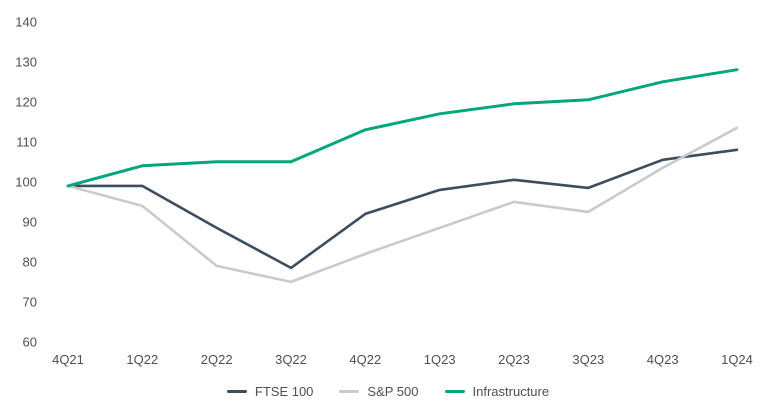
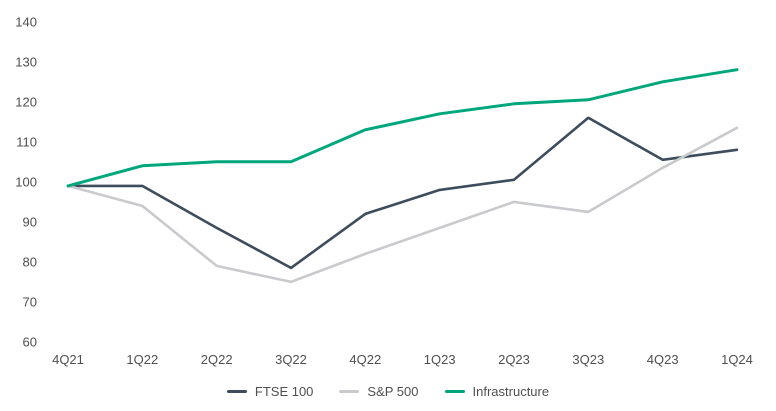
FTSE 100/3Q23: 98 -> 116
